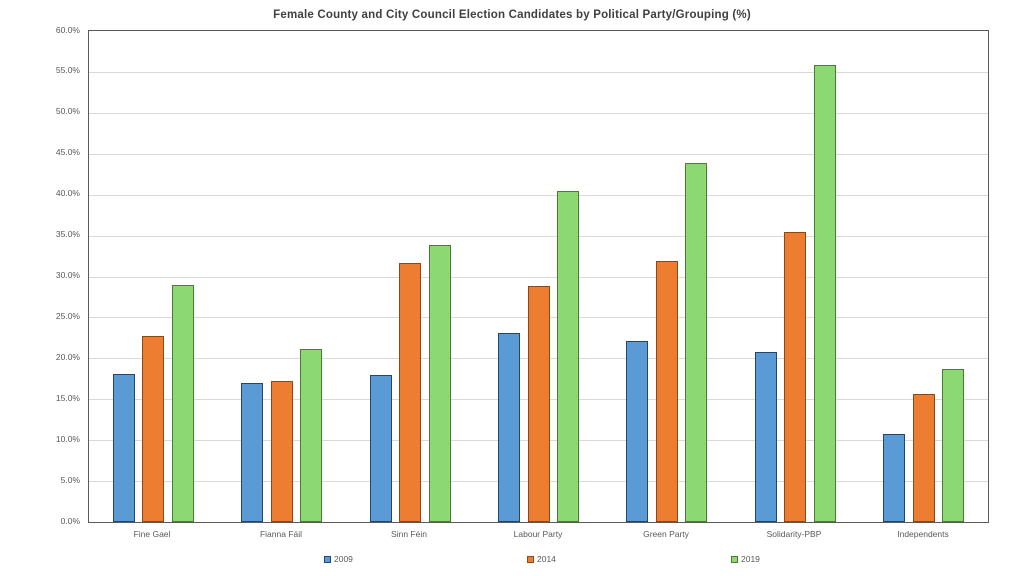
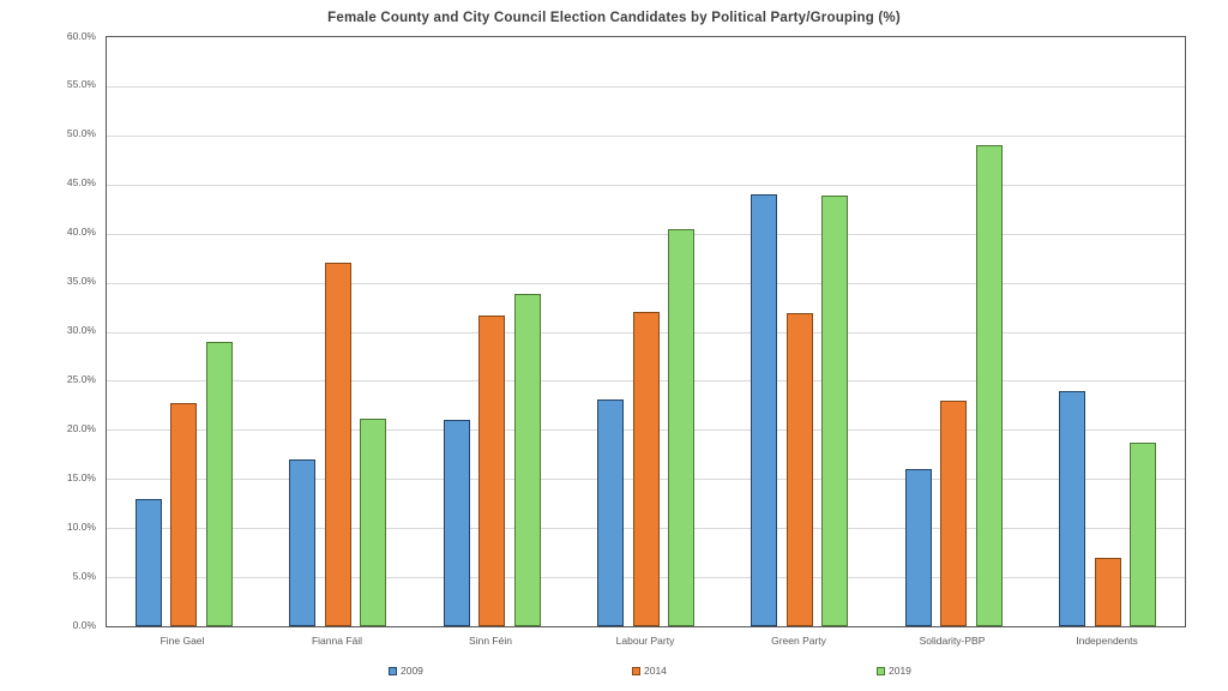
2009/Fine Gael: 18% -> 13%
2014/Fianna Fáil: 17% -> 37%
2009/Sinn Féin: 18% -> 21%
2014/Labour Party: 29% -> 32%
2009/Green Party: 22% -> 44%
2009/Solidarity-PBP: 21% -> 16%
2014/Solidarity-PBP: 35% -> 23%
2019/Solidarity-PBP: 56% -> 49%
2009/Independents: 11% -> 24%
2014/Independents: 16% -> 7%
